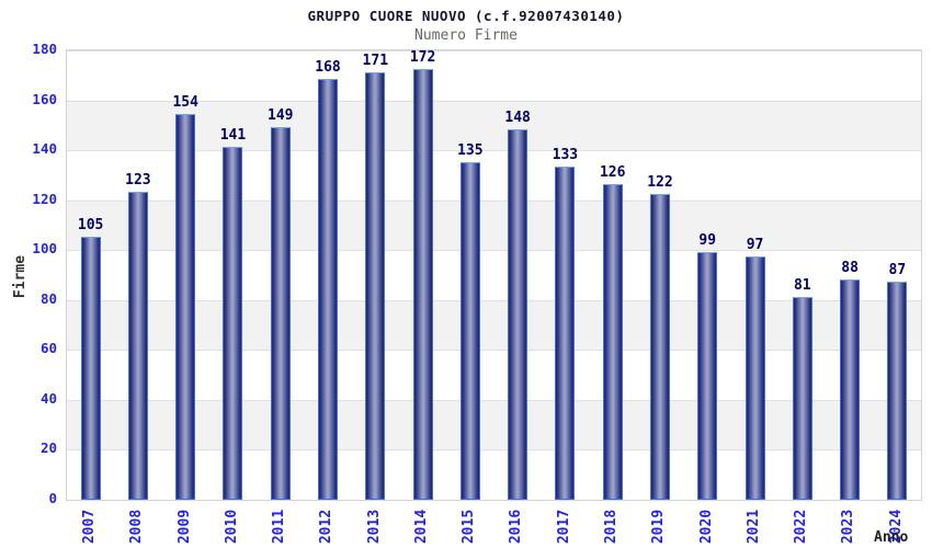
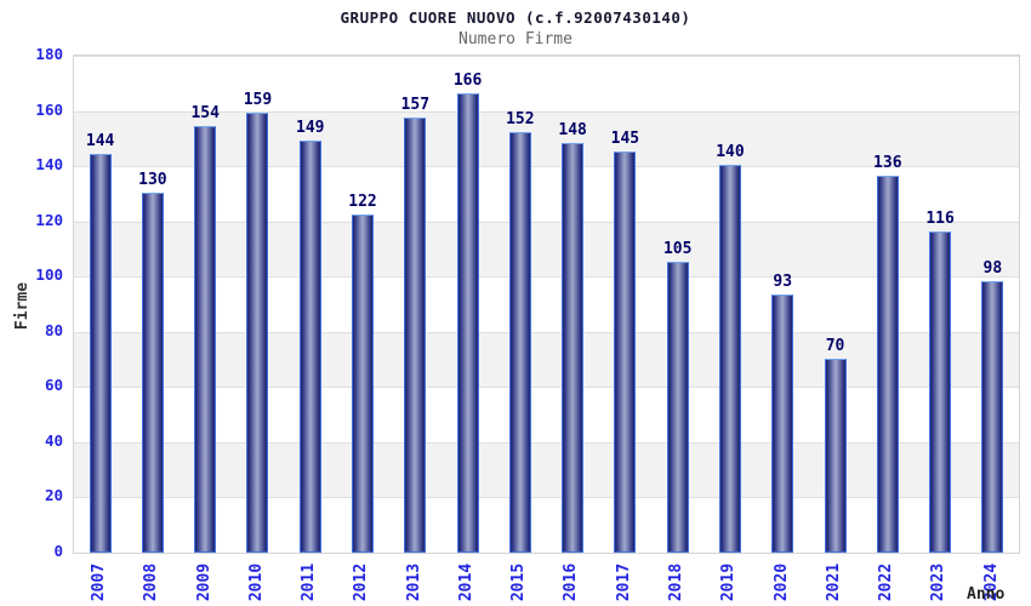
2007: 105 -> 144
2008: 123 -> 130
2010: 141 -> 159
2012: 168 -> 122
2013: 171 -> 157
2014: 172 -> 166
2015: 135 -> 152
2017: 133 -> 145
2018: 126 -> 105
2019: 122 -> 140
2020: 99 -> 93
2021: 97 -> 70
2022: 81 -> 136
2023: 88 -> 116
2024: 87 -> 98
